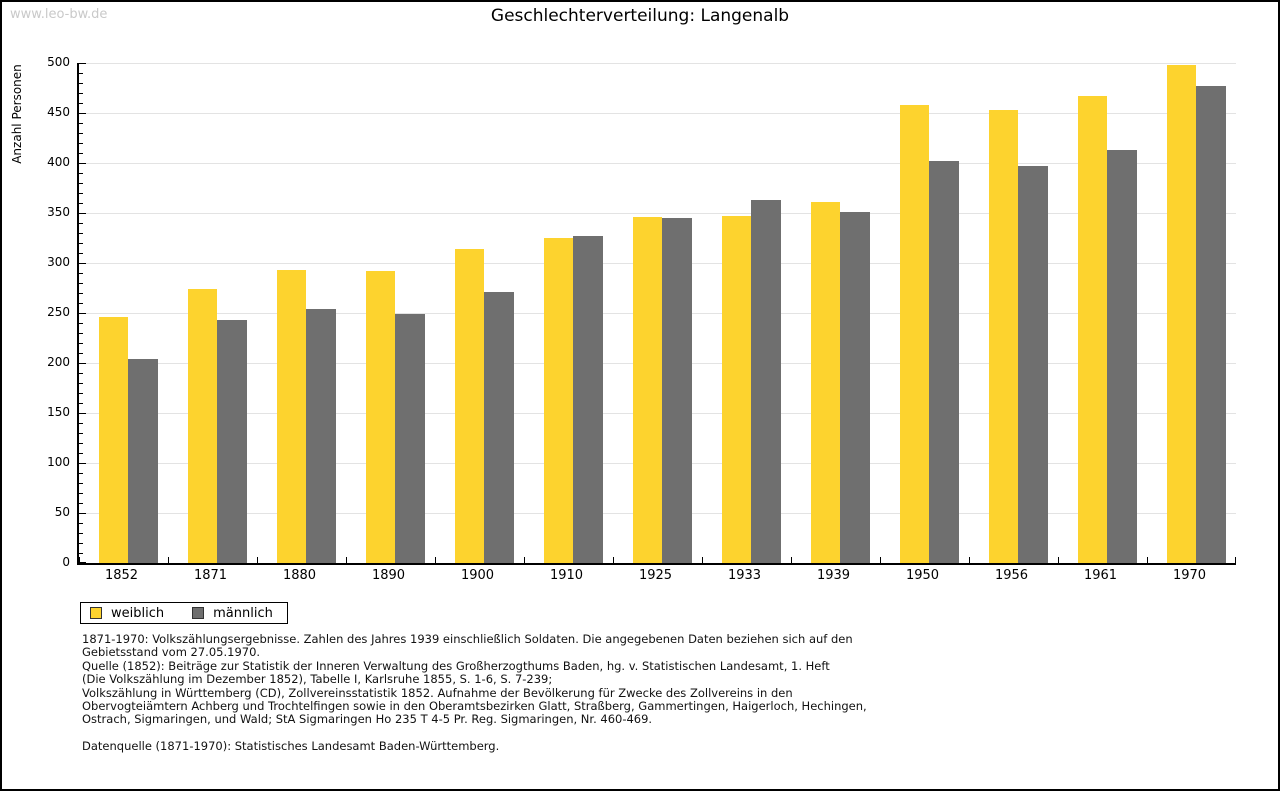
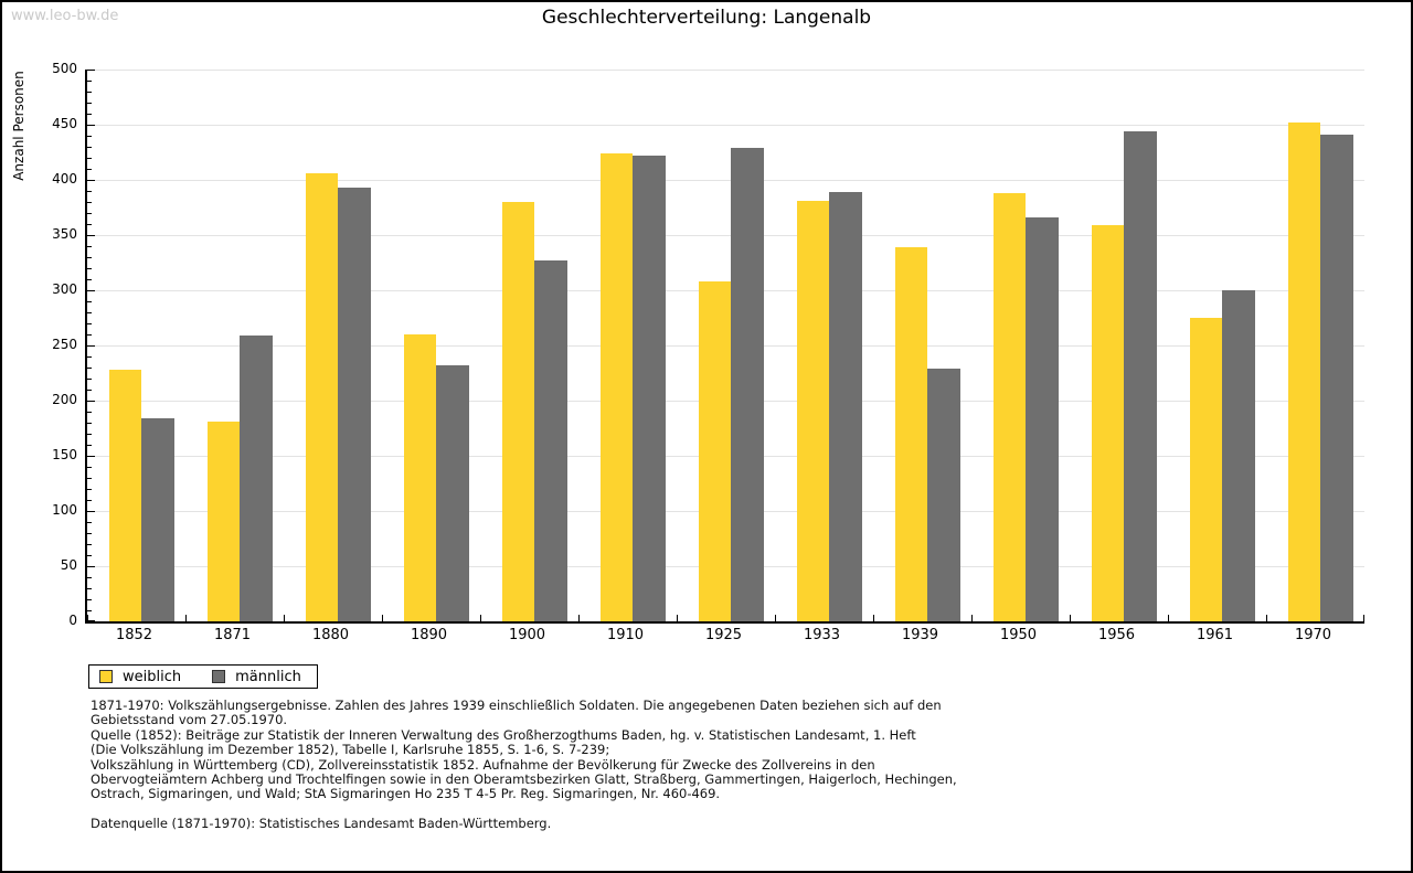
weiblich/1852: 246 -> 228
männlich/1852: 204 -> 184
weiblich/1871: 274 -> 181
männlich/1871: 243 -> 259
weiblich/1880: 293 -> 406
männlich/1880: 254 -> 393
weiblich/1890: 292 -> 260
männlich/1890: 249 -> 232
weiblich/1900: 314 -> 380
männlich/1900: 271 -> 327
weiblich/1910: 325 -> 424
männlich/1910: 327 -> 422
weiblich/1925: 346 -> 308
männlich/1925: 345 -> 429
weiblich/1933: 347 -> 381
männlich/1933: 363 -> 389
weiblich/1939: 361 -> 339
männlich/1939: 351 -> 229
weiblich/1950: 458 -> 388
männlich/1950: 402 -> 366
weiblich/1956: 453 -> 359
männlich/1956: 397 -> 444
weiblich/1961: 467 -> 275
männlich/1961: 413 -> 300
weiblich/1970: 498 -> 452
männlich/1970: 477 -> 441
